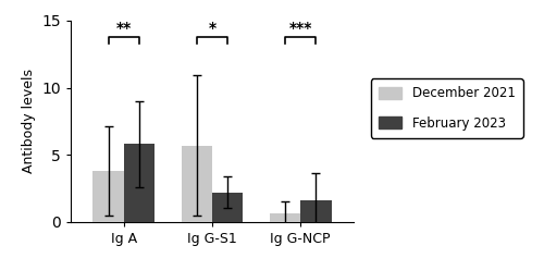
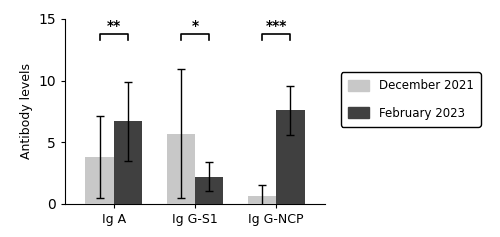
February 2023/Ig A: 5.8 -> 6.7
February 2023/Ig G-NCP: 1.6 -> 7.6
